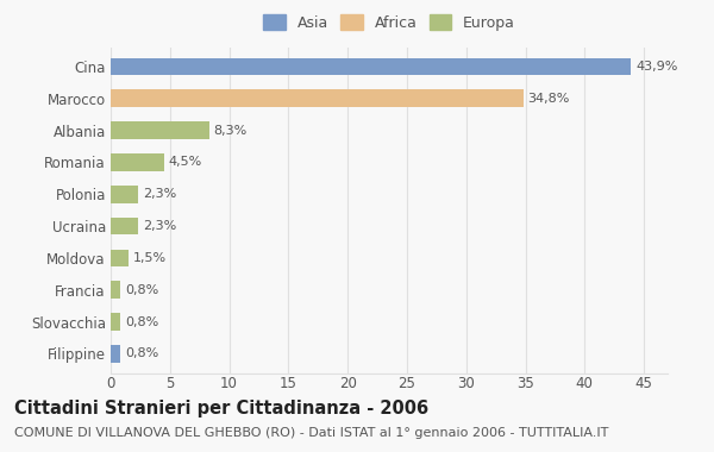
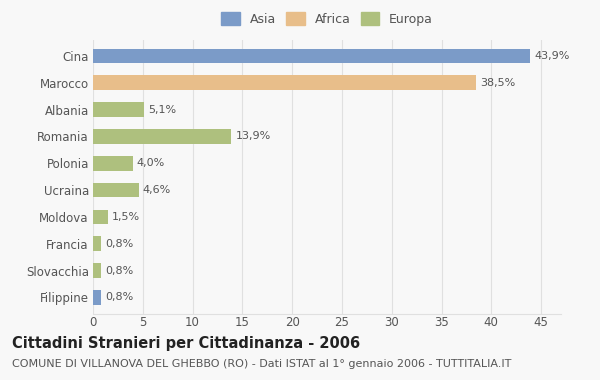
Marocco: 34,8% -> 38,5%
Albania: 8,3% -> 5,1%
Romania: 4,5% -> 13,9%
Polonia: 2,3% -> 4,0%
Ucraina: 2,3% -> 4,6%
